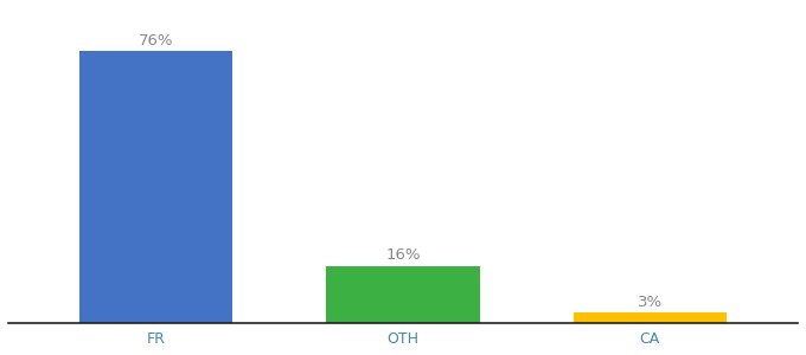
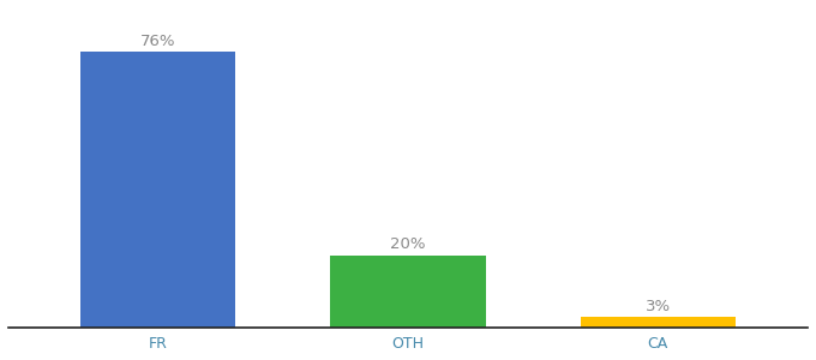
OTH: 16% -> 20%
